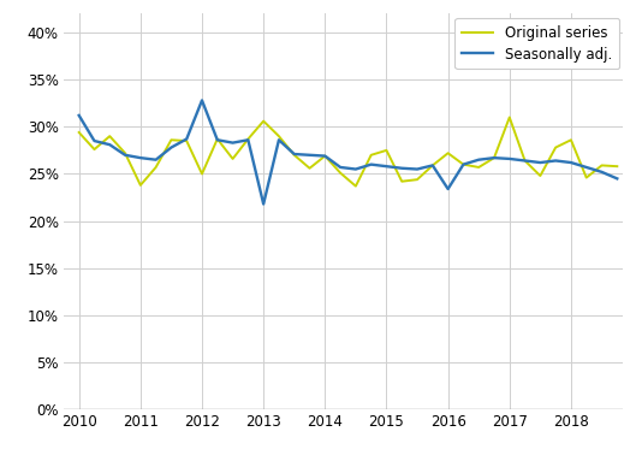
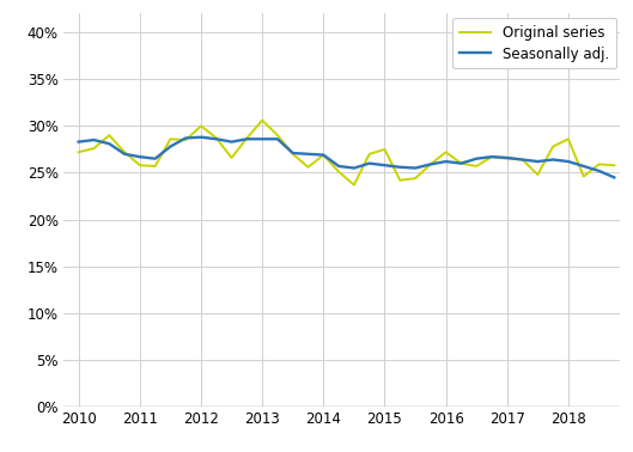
Original series/2010: 29.4% -> 27.2%
Seasonally adj./2010: 31.2% -> 28.3%
Original series/2011: 23.8% -> 25.8%
Original series/2012: 25.0% -> 30.0%
Seasonally adj./2012: 32.8% -> 28.8%
Seasonally adj./2013: 21.8% -> 28.6%
Seasonally adj./2016: 23.4% -> 26.2%
Original series/2017: 31.0% -> 26.5%
